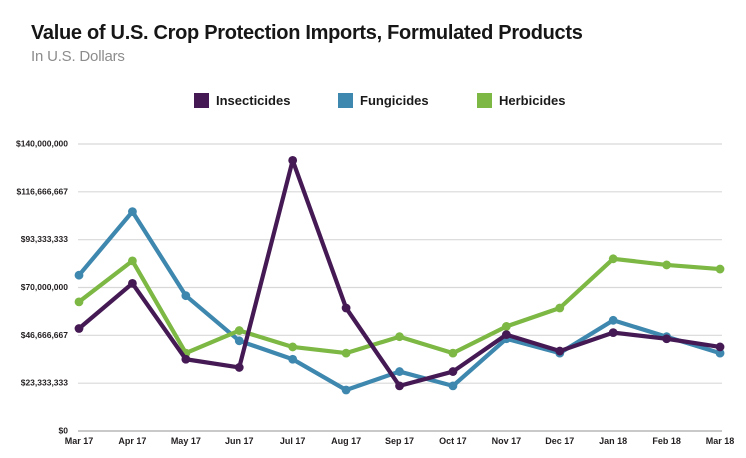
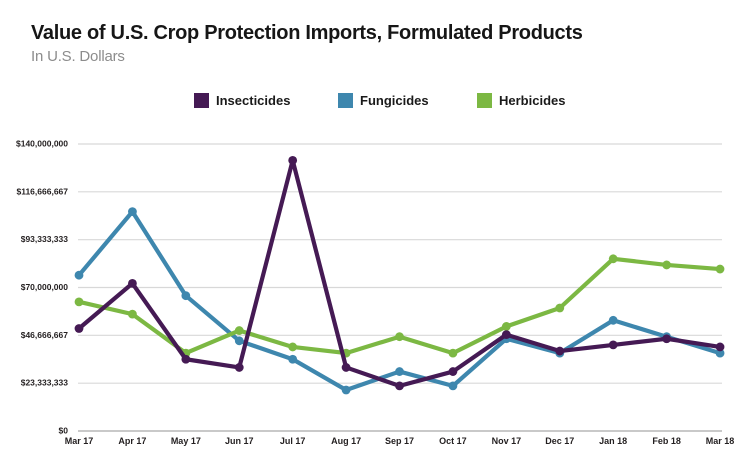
Herbicides/Apr 17: $83000000 -> $57000000
Insecticides/Aug 17: $60000000 -> $31000000
Insecticides/Jan 18: $48000000 -> $42000000
